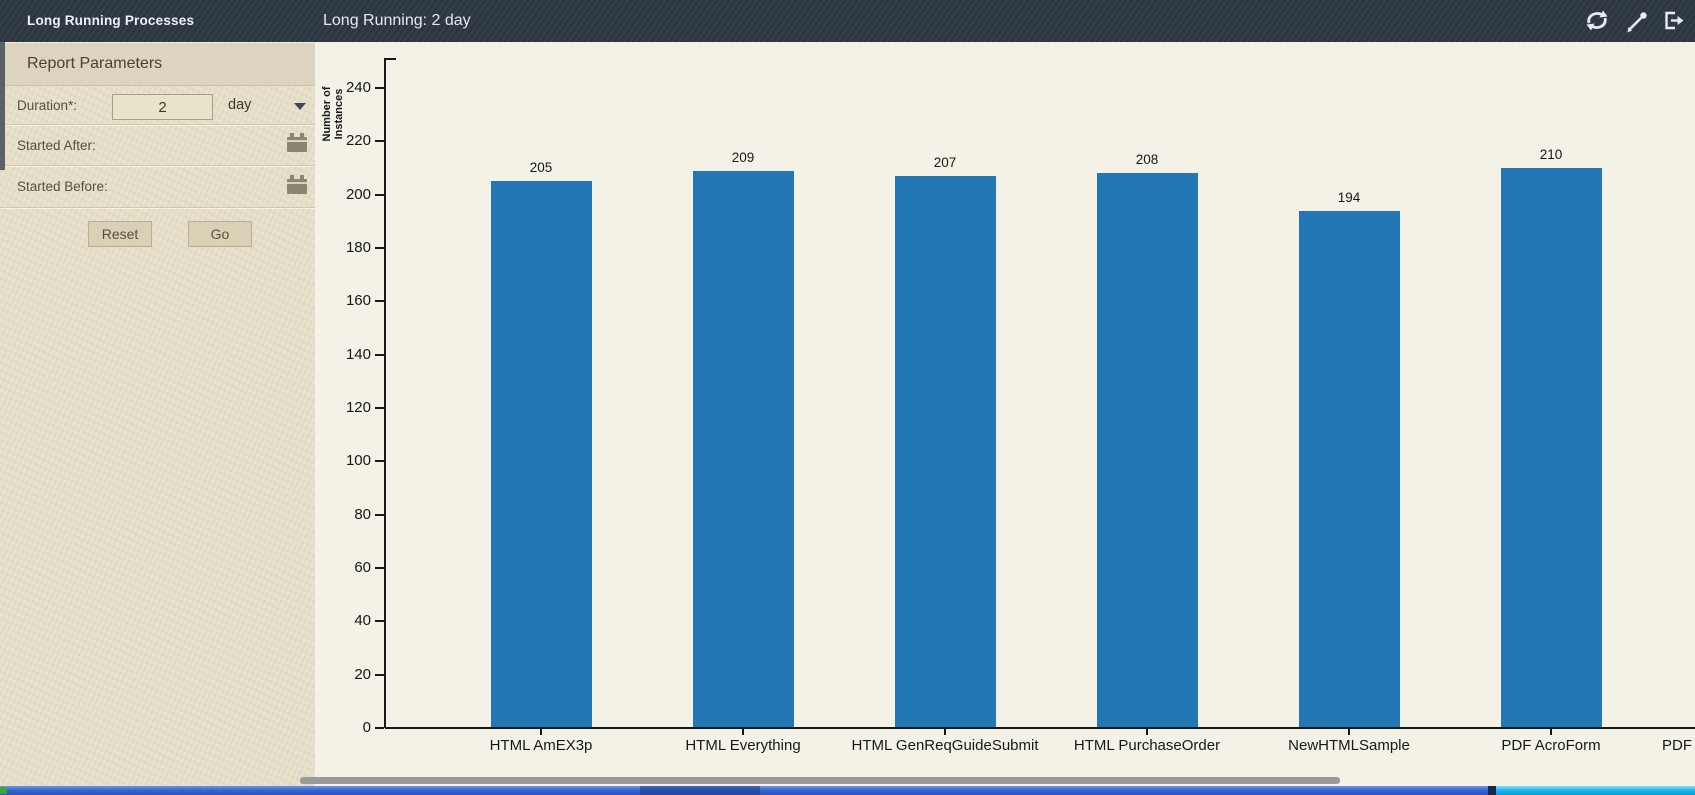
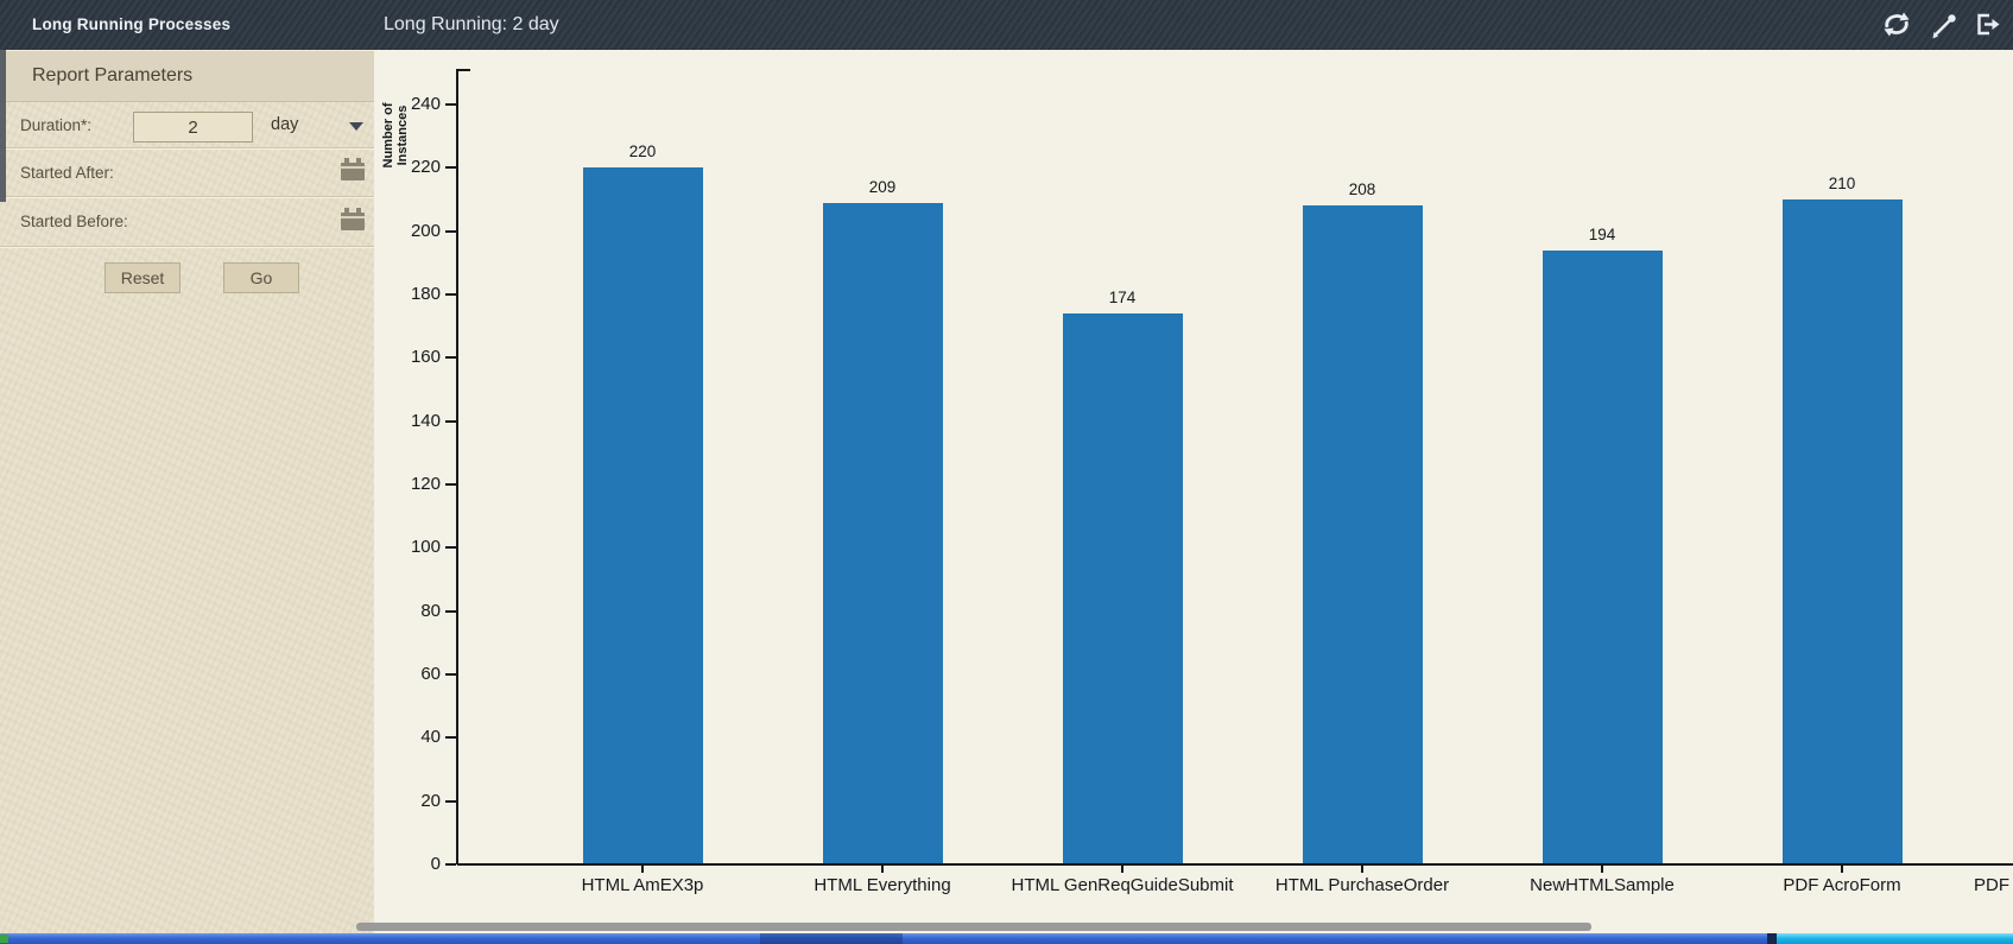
HTML AmEX3p: 205 -> 220
HTML GenReqGuideSubmit: 207 -> 174
